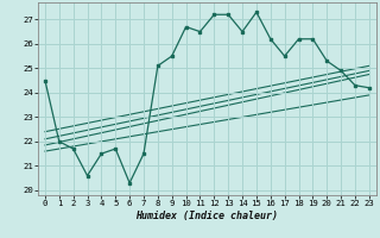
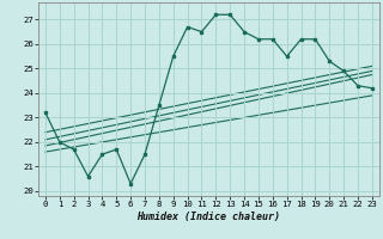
0: 24.5 -> 23.2
8: 25.1 -> 23.5
15: 27.3 -> 26.2
